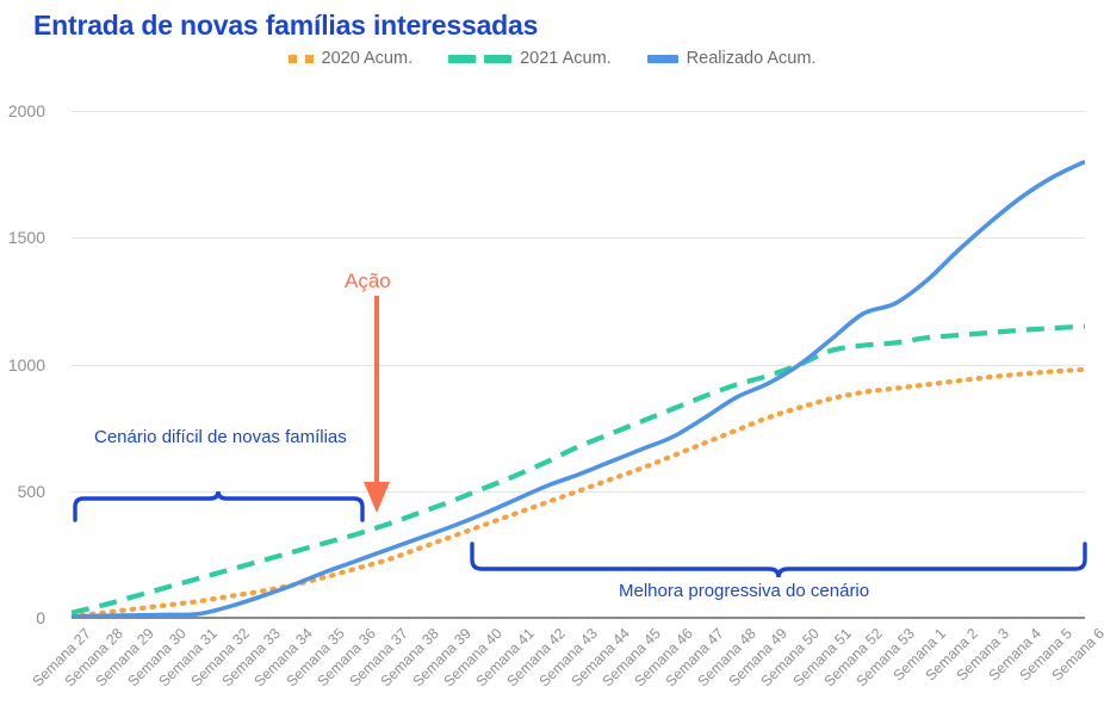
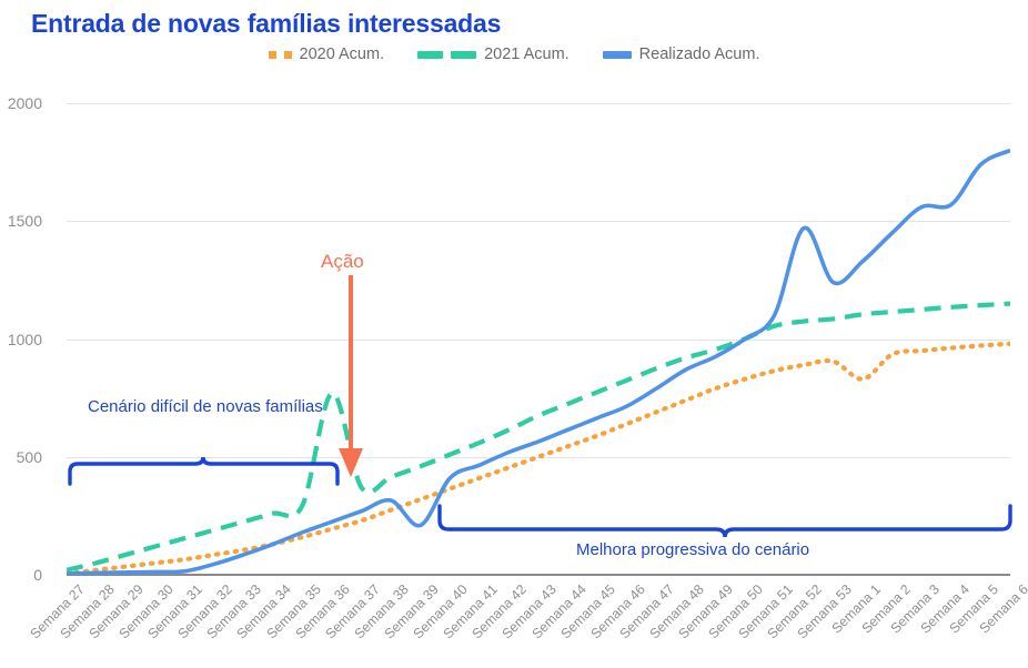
2021 Acum./Semana 36: 330 -> 770
Realizado Acum./Semana 39: 360 -> 210
Realizado Acum./Semana 52: 1200 -> 1470
2020 Acum./Semana 1: 920 -> 830
Realizado Acum./Semana 4: 1660 -> 1570
